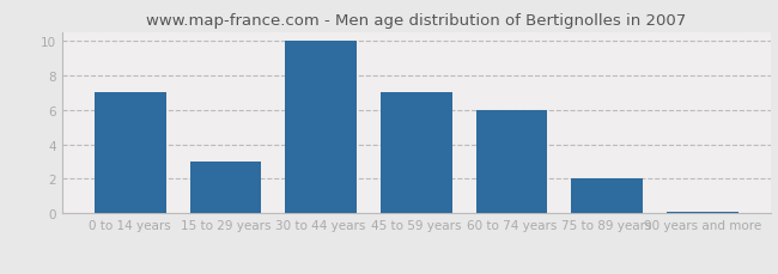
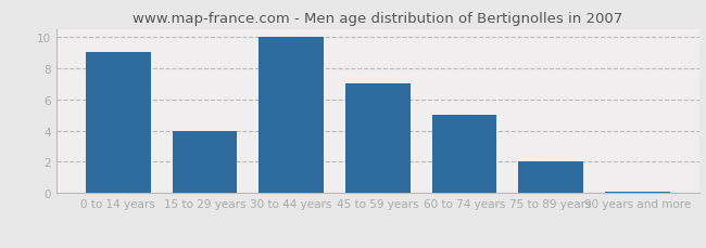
0 to 14 years: 7.0 -> 9.0
15 to 29 years: 3.0 -> 4.0
60 to 74 years: 6.0 -> 5.0
